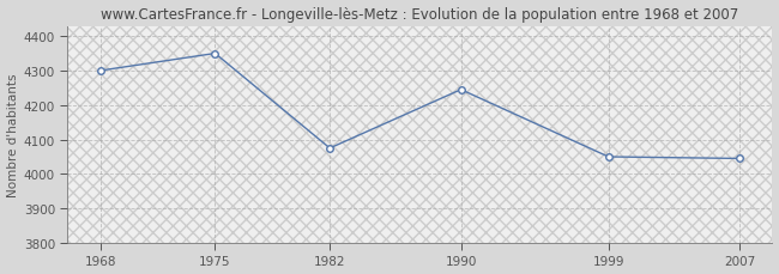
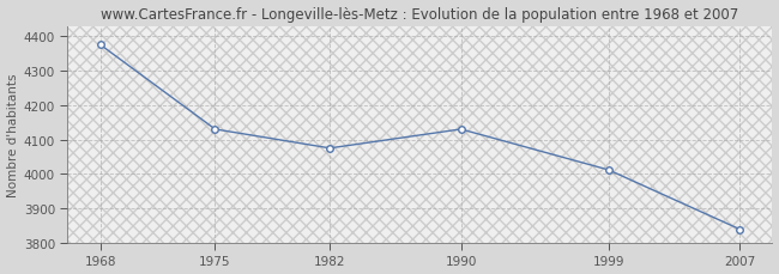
1968: 4300 -> 4375
1975: 4350 -> 4130
1990: 4245 -> 4130
1999: 4050 -> 4012
2007: 4045 -> 3840
